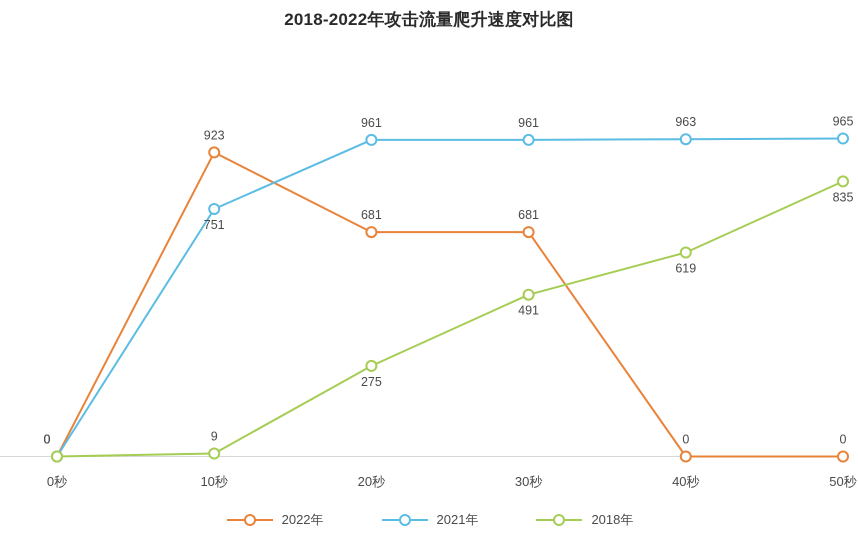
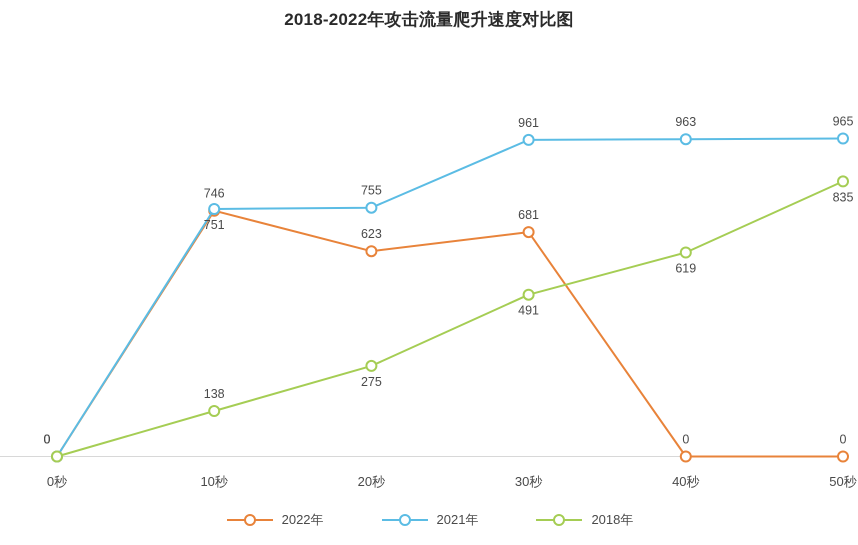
2022年/10秒: 923 -> 746
2018年/10秒: 9 -> 138
2022年/20秒: 681 -> 623
2021年/20秒: 961 -> 755
